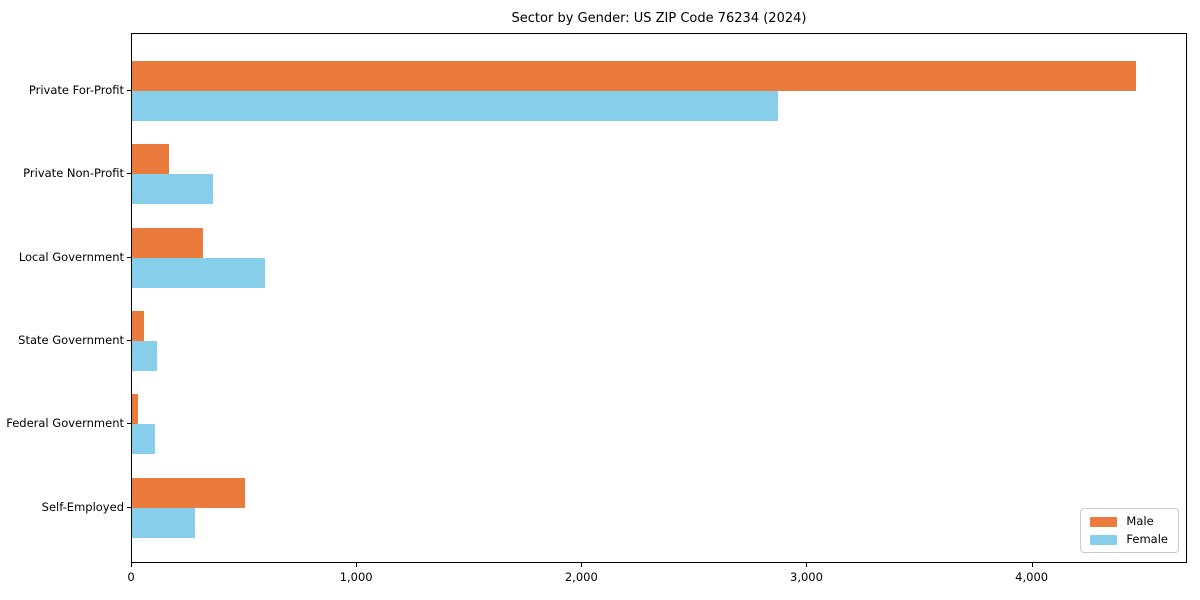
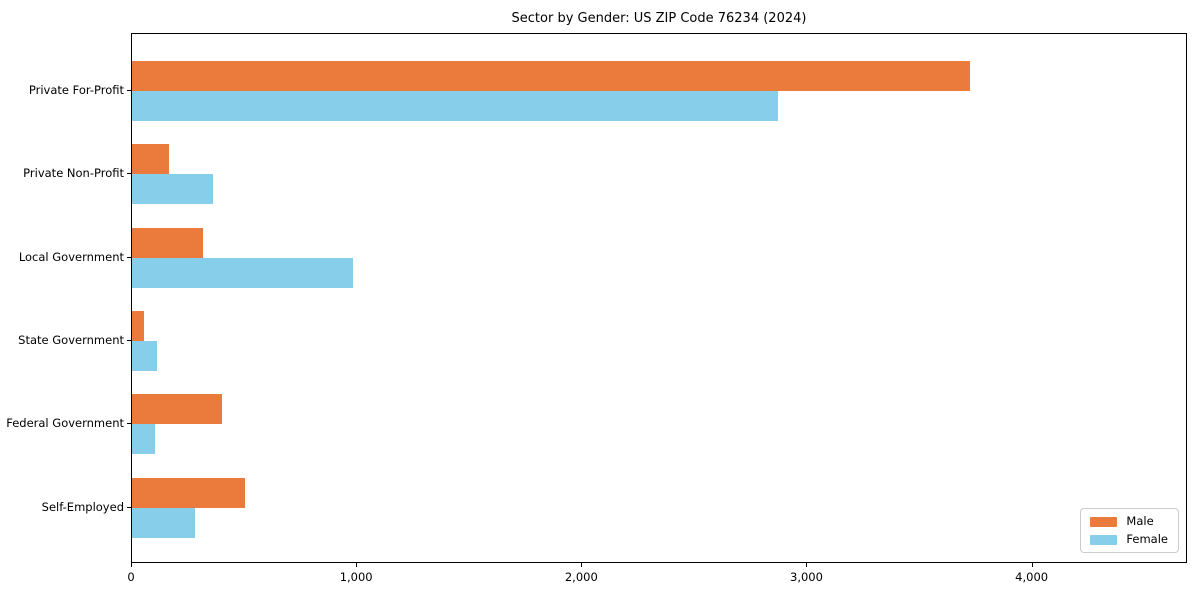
Male/Private For-Profit: 4460 -> 3720
Female/Local Government: 590 -> 980
Male/Federal Government: 20 -> 400
